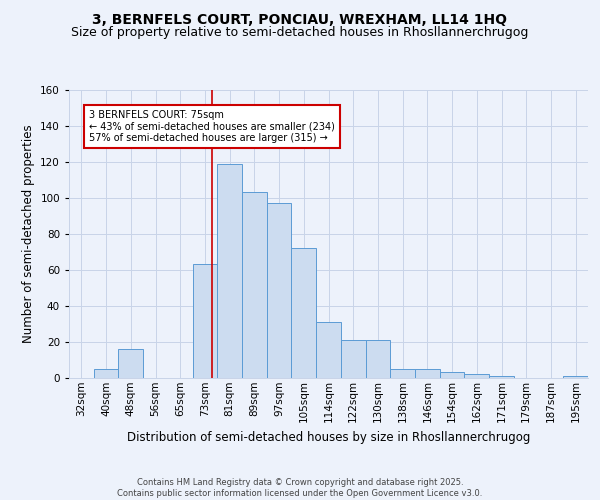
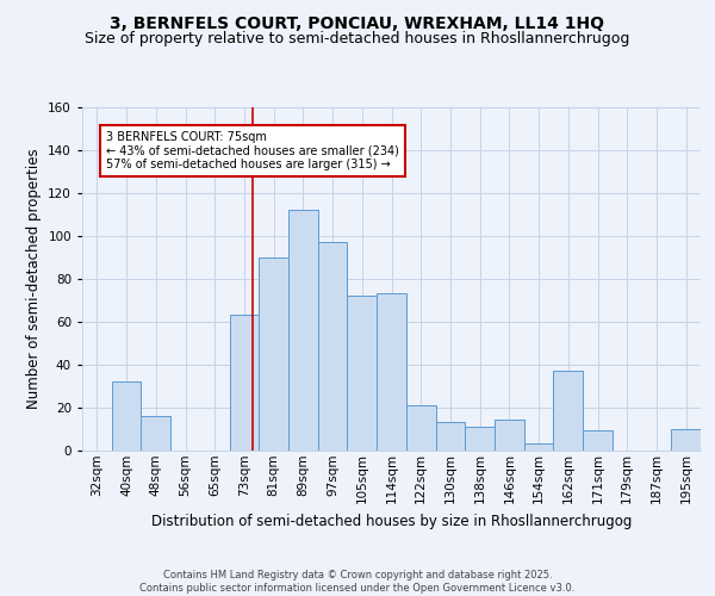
40sqm: 5 -> 32
81sqm: 119 -> 90
89sqm: 103 -> 112
114sqm: 31 -> 73
130sqm: 21 -> 13
138sqm: 5 -> 11
146sqm: 5 -> 14
162sqm: 2 -> 37
171sqm: 1 -> 9
195sqm: 1 -> 10
